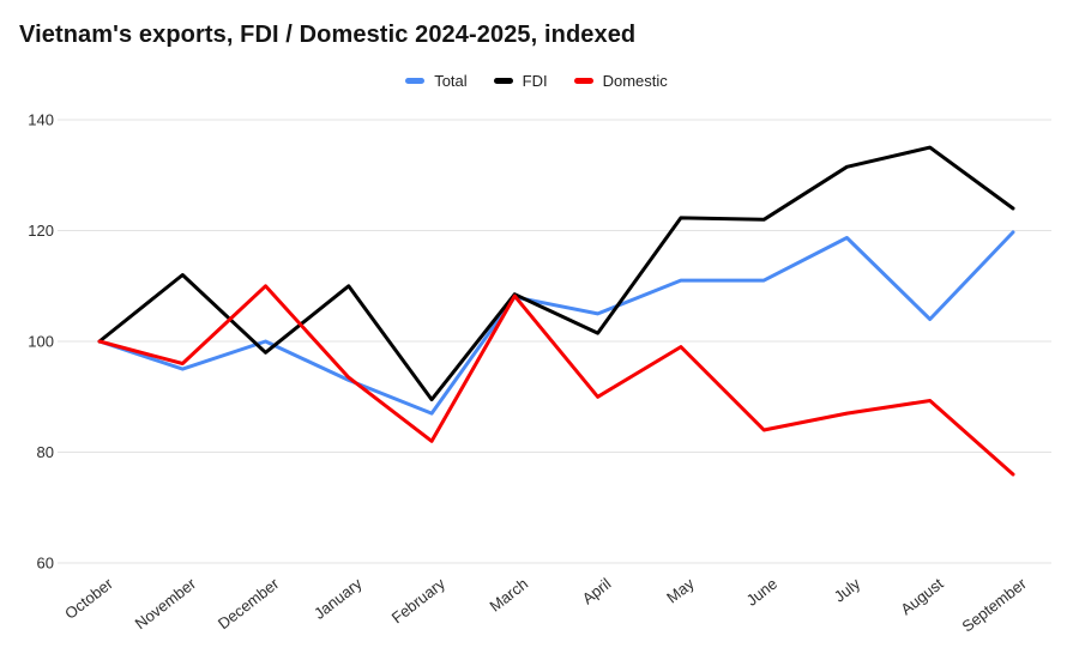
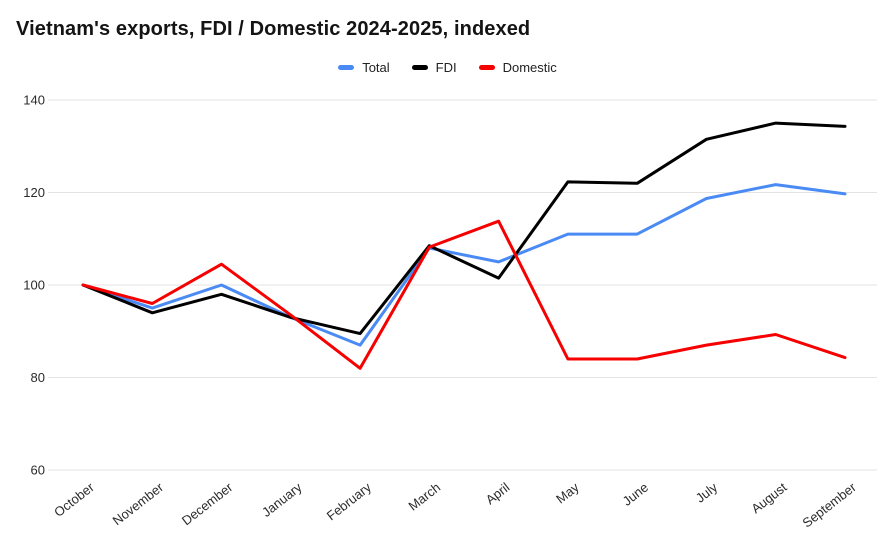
FDI/November: 112 -> 94
Domestic/December: 110 -> 104
FDI/January: 110 -> 93
Domestic/April: 90 -> 114
Domestic/May: 99 -> 84
Total/August: 104 -> 122
FDI/September: 124 -> 134
Domestic/September: 76 -> 84
